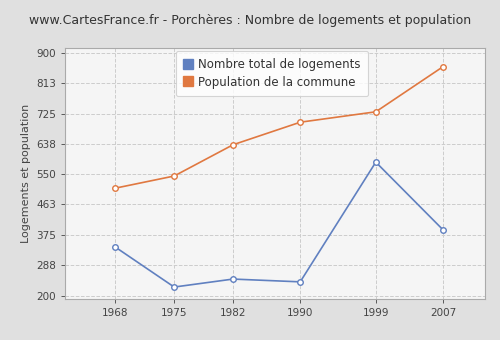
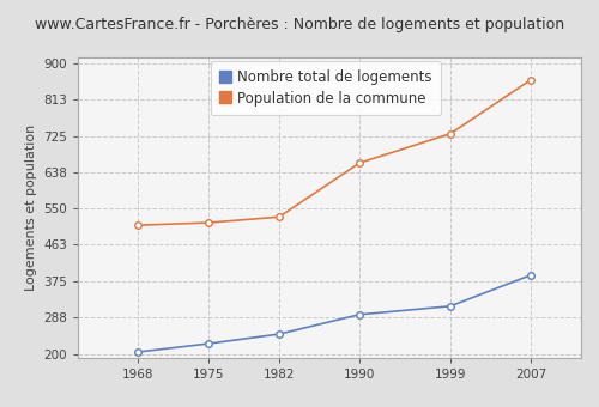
Nombre total de logements/1968: 340 -> 205
Population de la commune/1975: 545 -> 516
Population de la commune/1982: 635 -> 530
Nombre total de logements/1990: 240 -> 295
Population de la commune/1990: 700 -> 660
Nombre total de logements/1999: 585 -> 315
